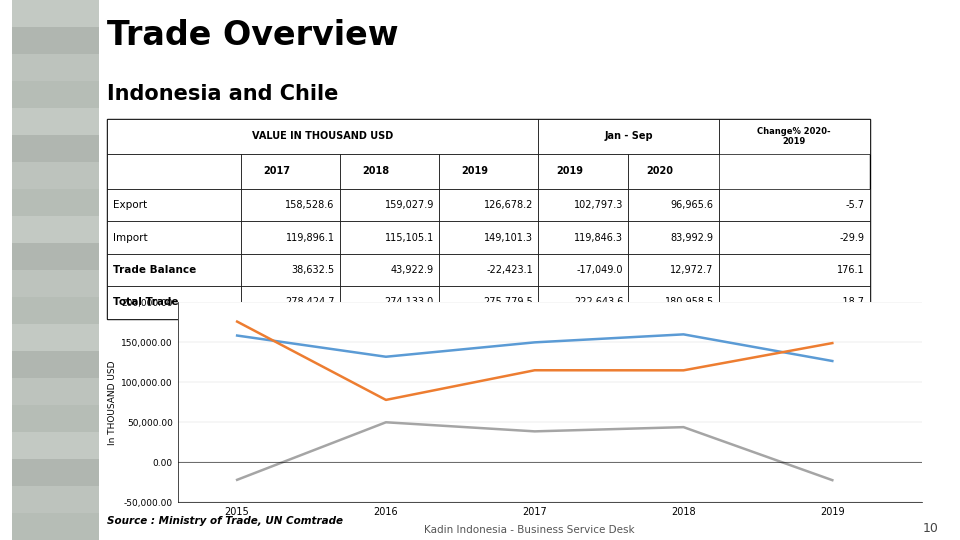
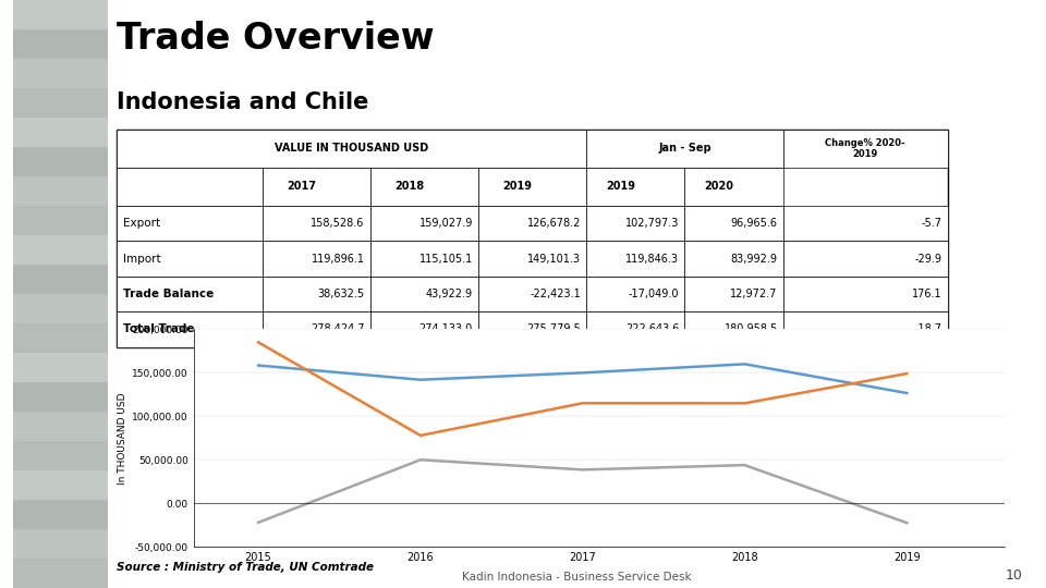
Import/2015: 176,000 -> 185,000
Export/2016: 132,000 -> 142,000
